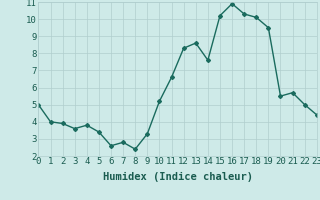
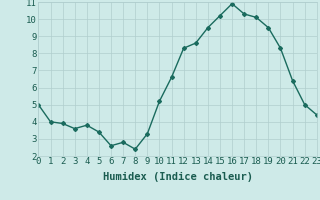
14: 7.6 -> 9.5
20: 5.5 -> 8.3
21: 5.7 -> 6.4
